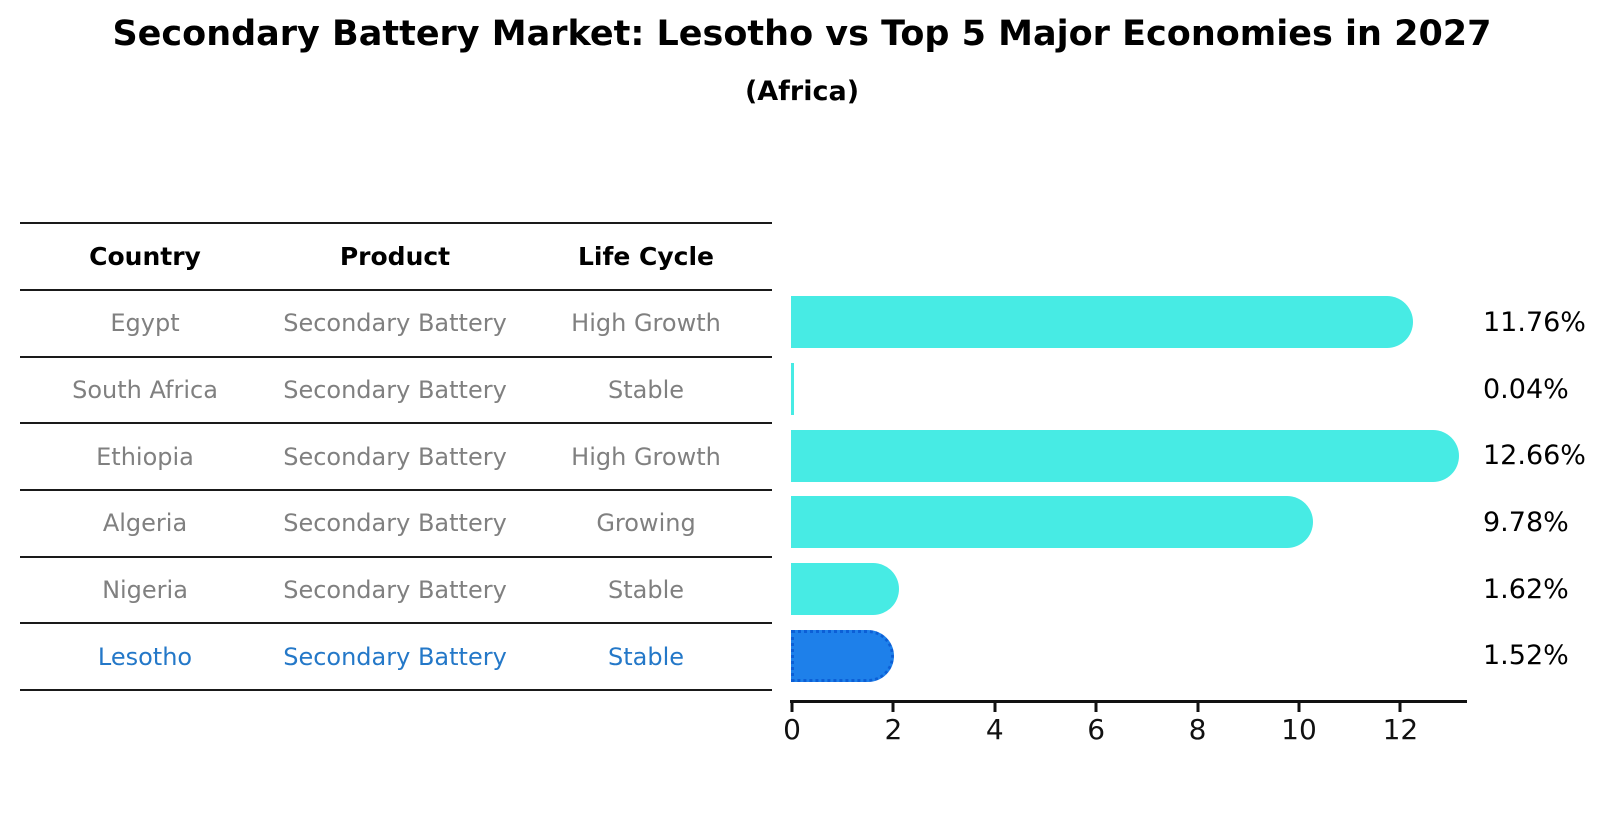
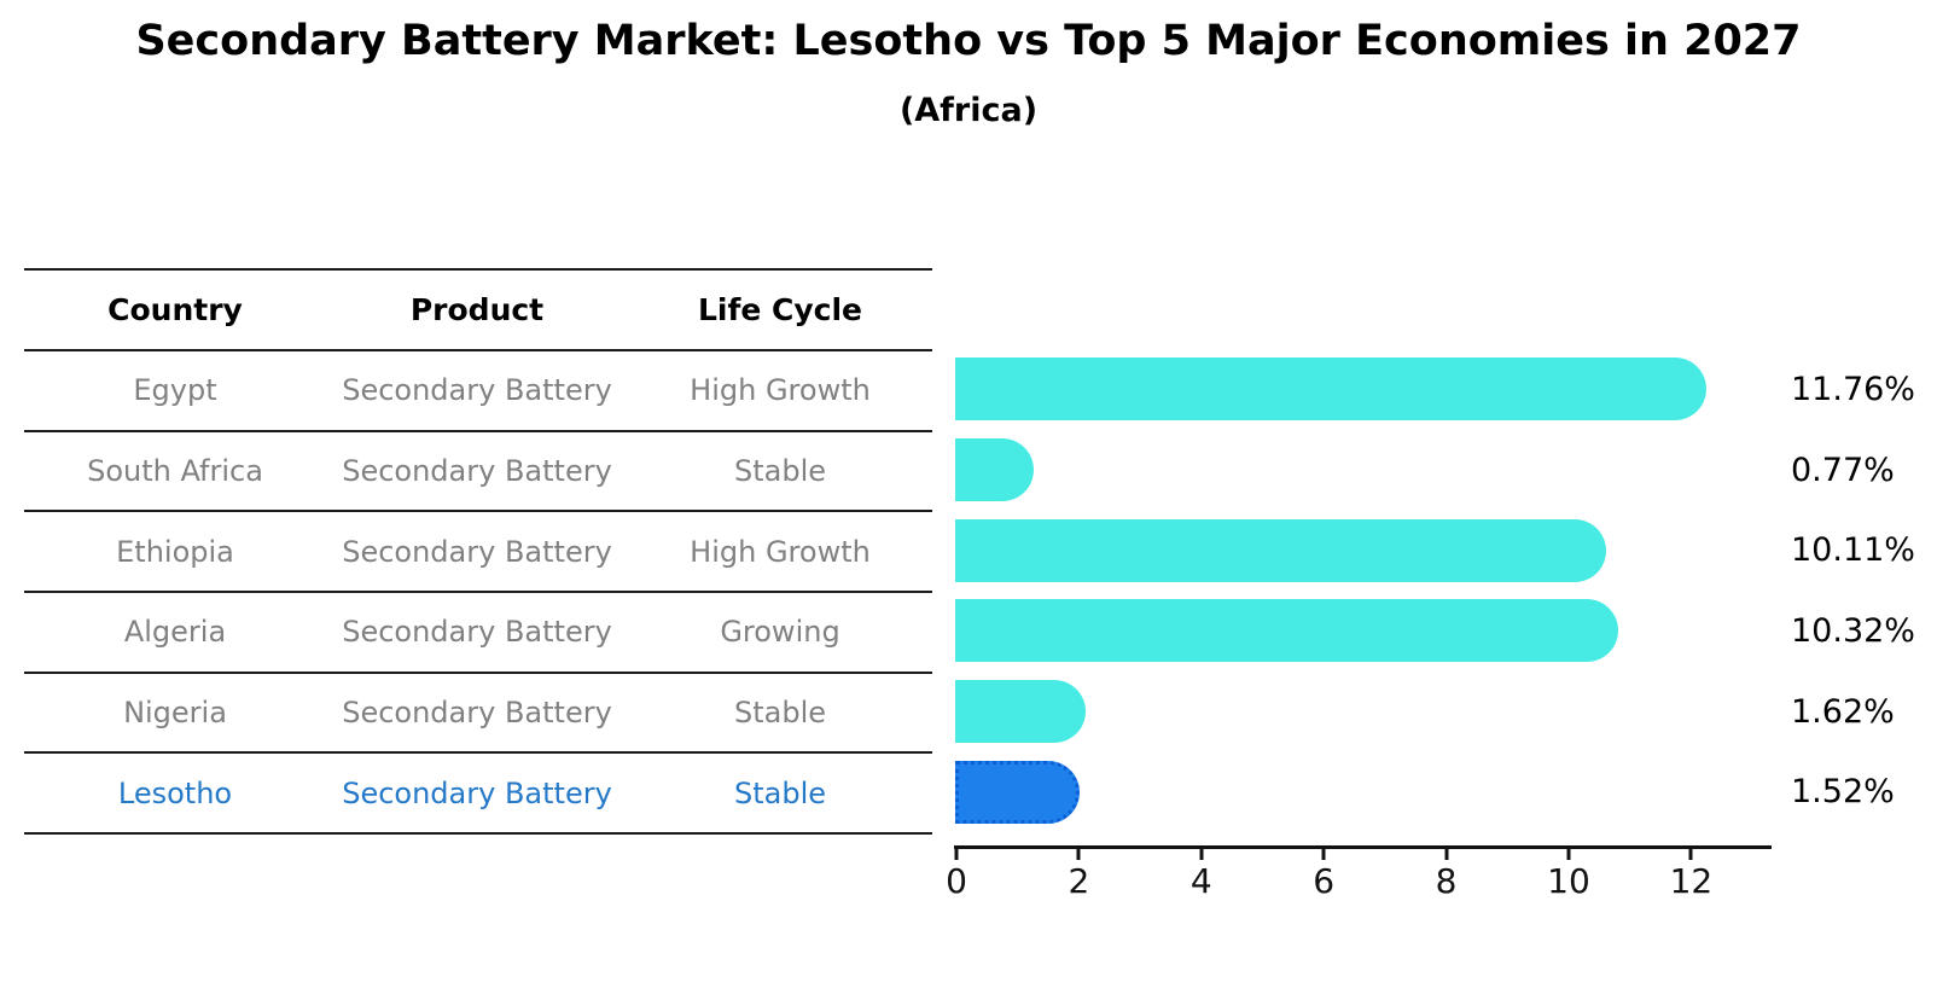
South Africa: 0.04% -> 0.77%
Ethiopia: 12.66% -> 10.11%
Algeria: 9.78% -> 10.32%
